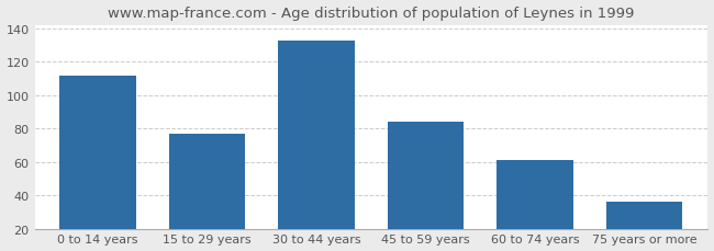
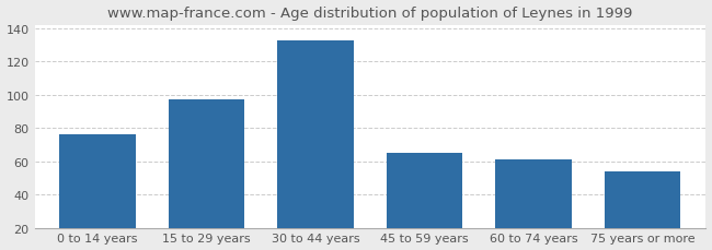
0 to 14 years: 112 -> 76
15 to 29 years: 77 -> 97
45 to 59 years: 84 -> 65
75 years or more: 36 -> 54
